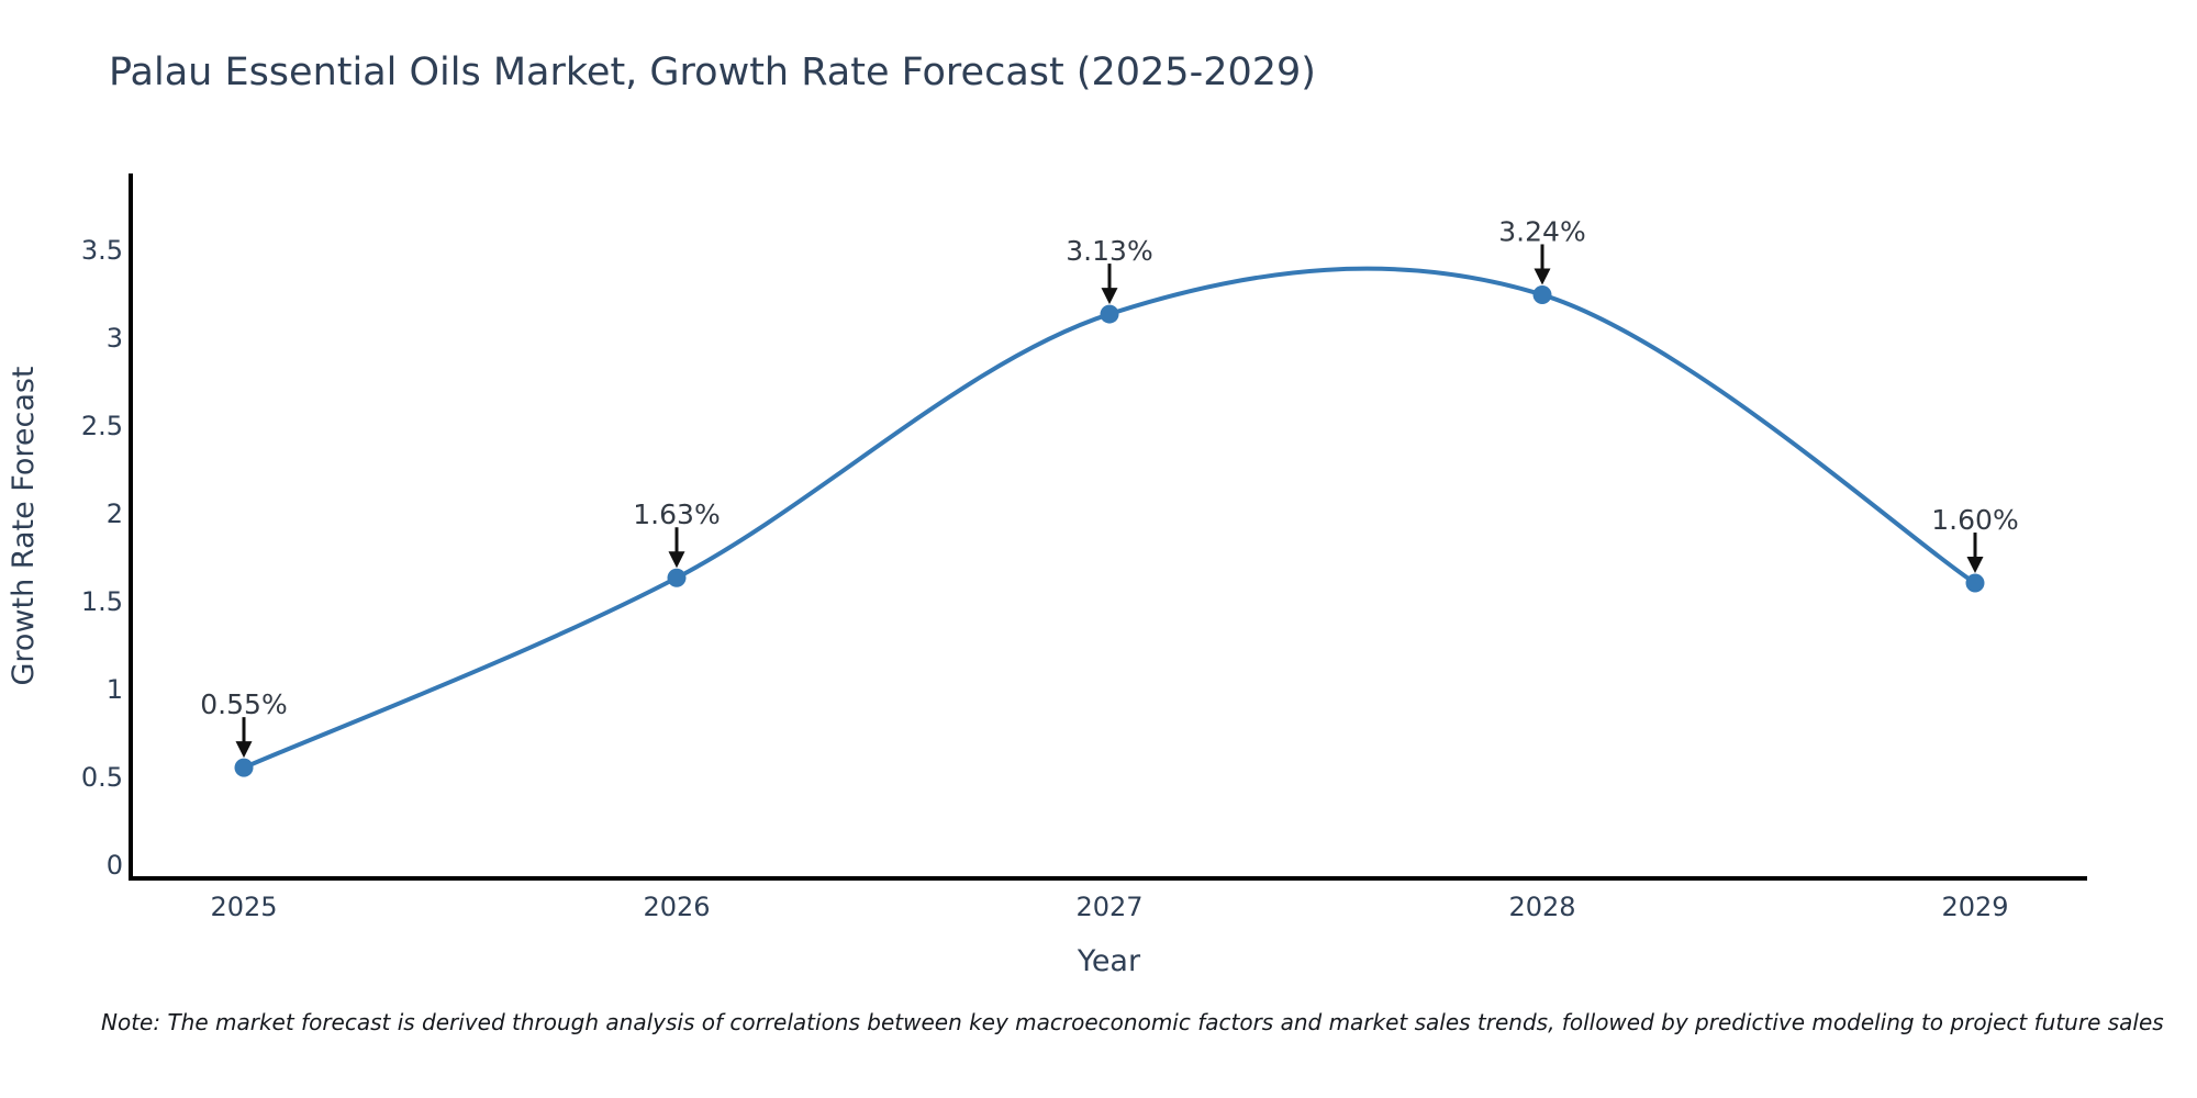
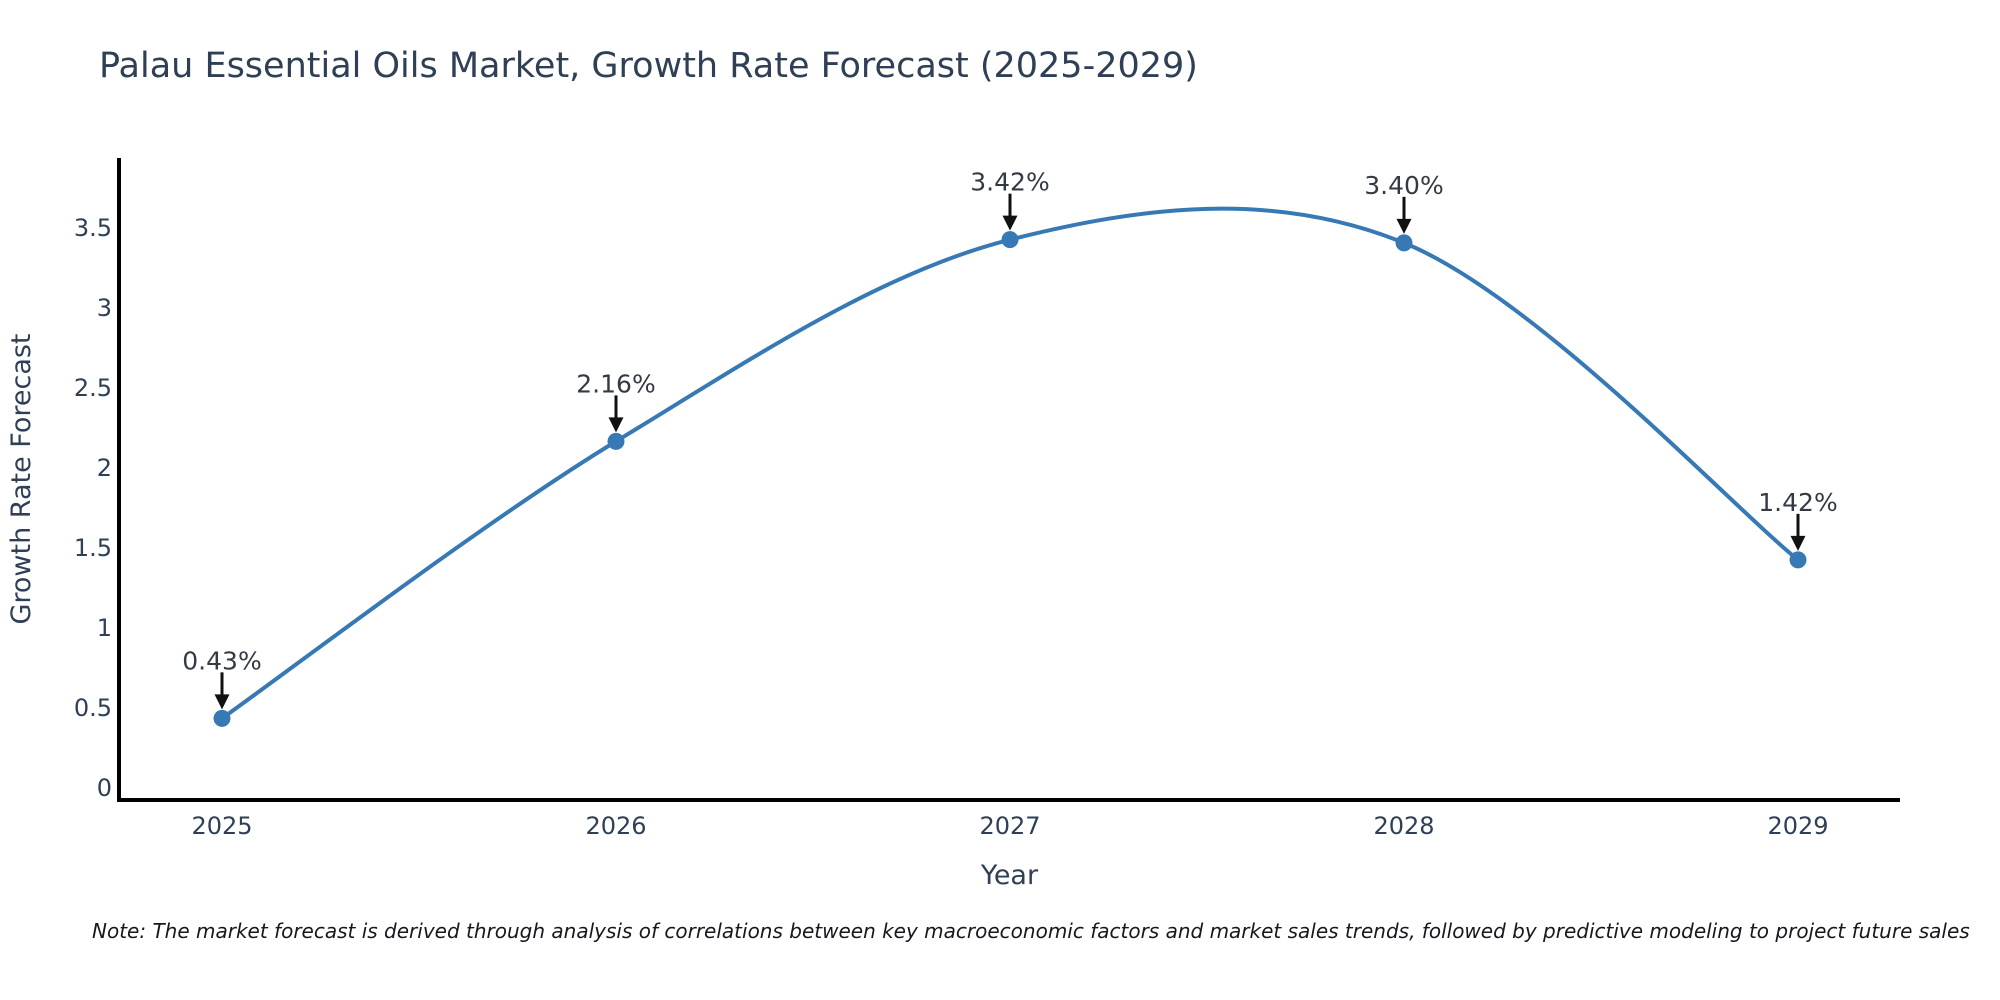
2025: 0.55% -> 0.43%
2026: 1.63% -> 2.16%
2027: 3.13% -> 3.42%
2028: 3.24% -> 3.40%
2029: 1.60% -> 1.42%
